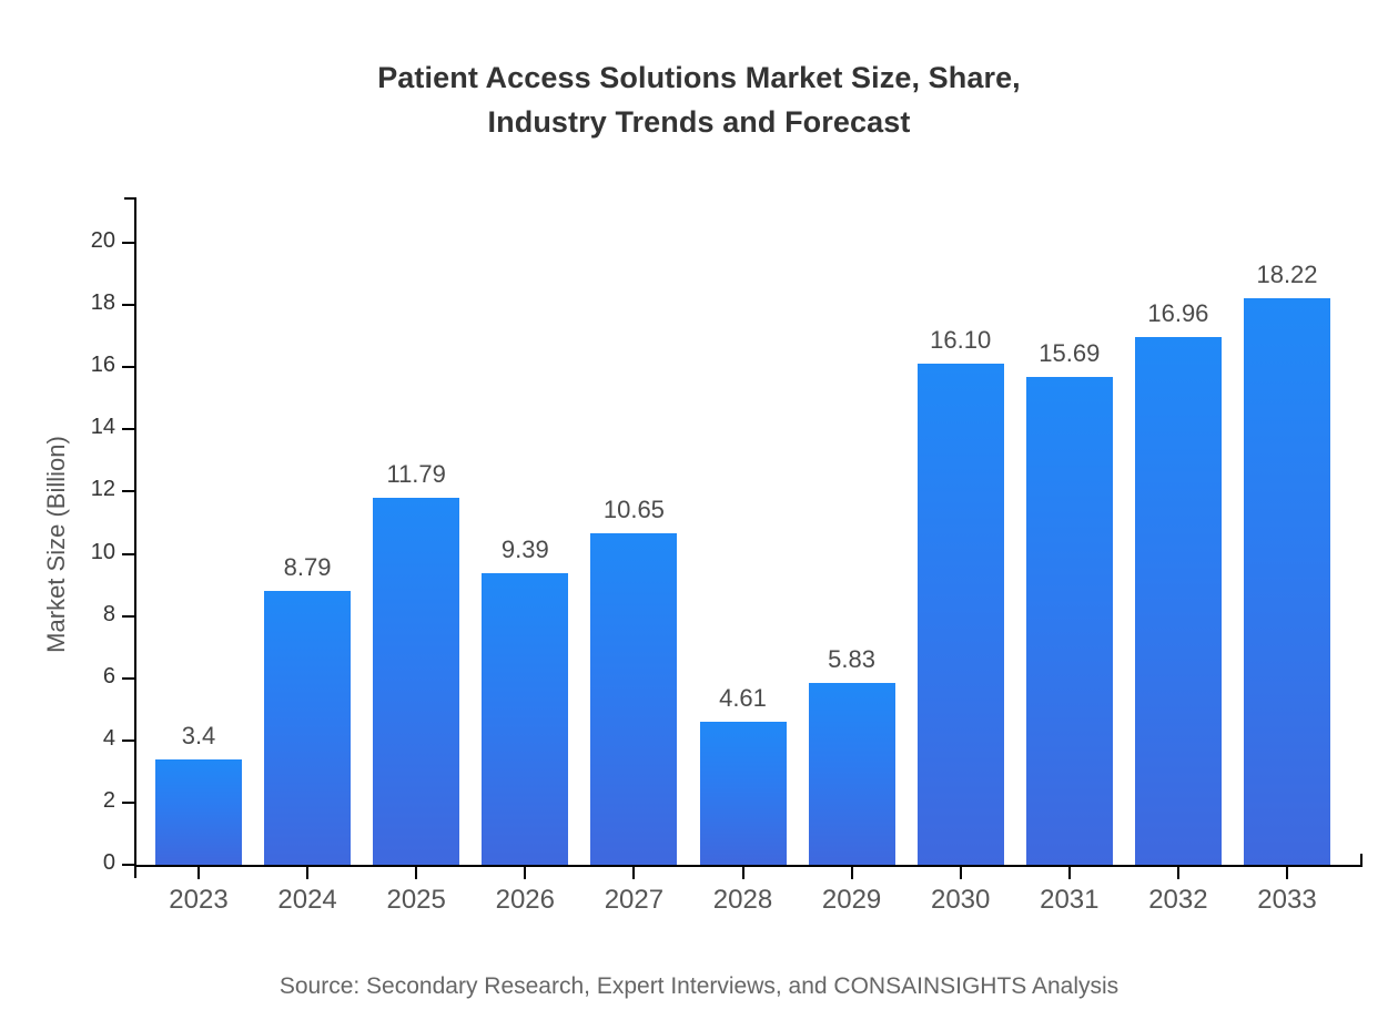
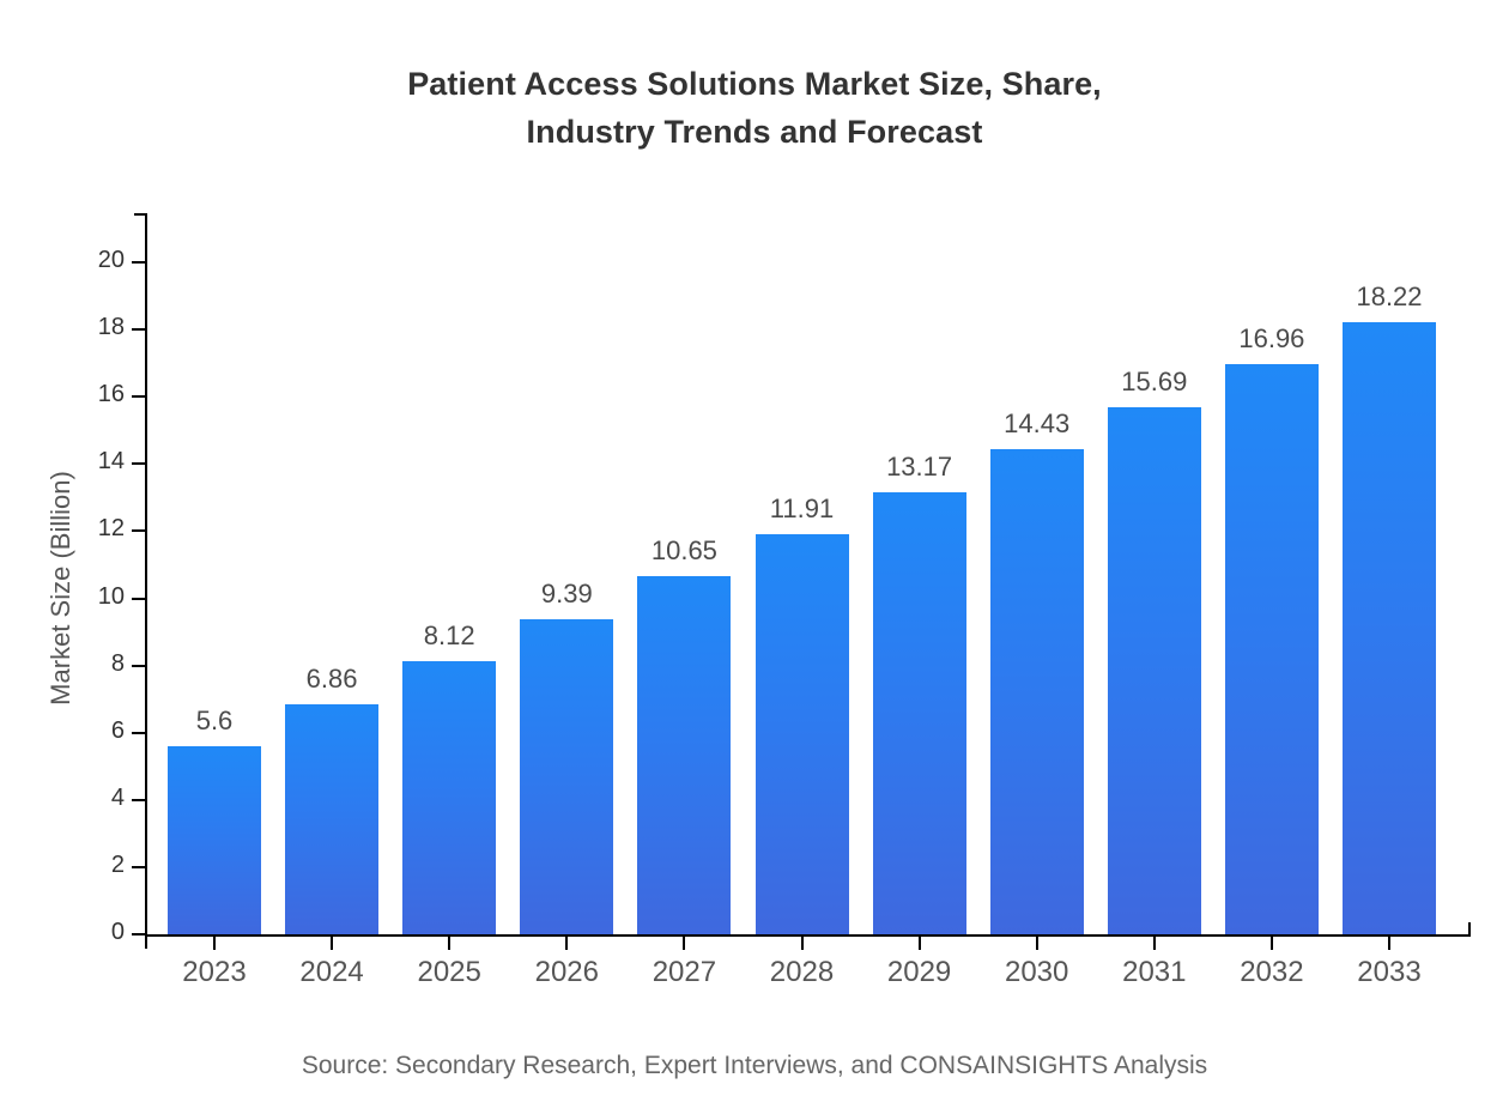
2023: 3.4 -> 5.6
2024: 8.79 -> 6.86
2025: 11.79 -> 8.12
2028: 4.61 -> 11.91
2029: 5.83 -> 13.17
2030: 16.10 -> 14.43
